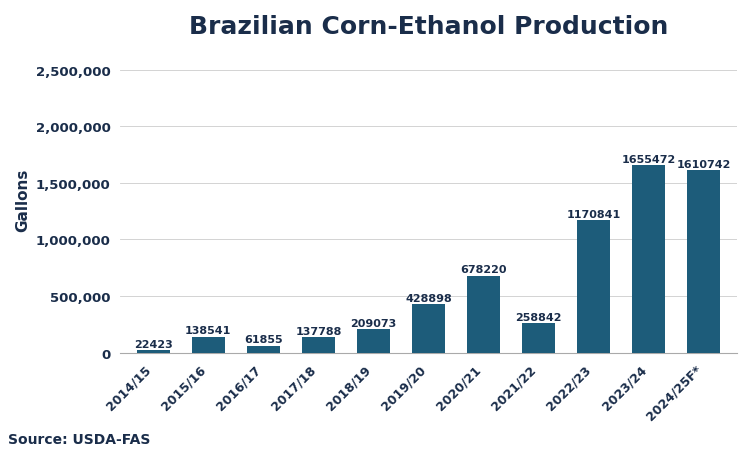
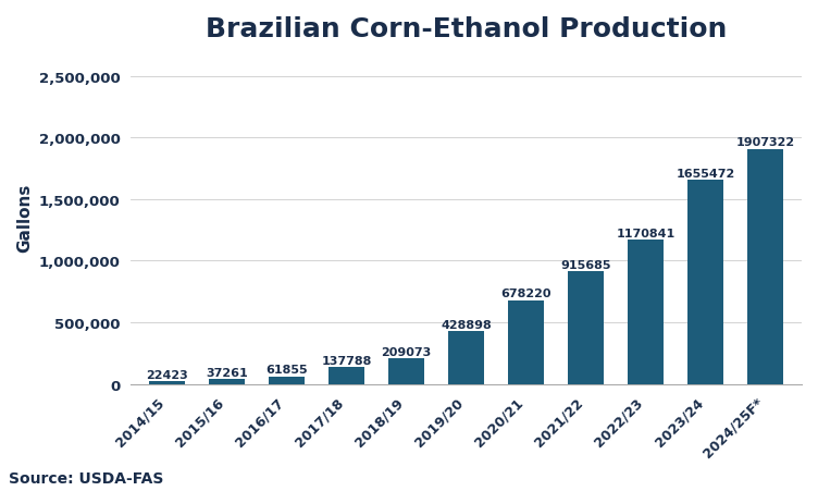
2015/16: 138541 -> 37261
2021/22: 258842 -> 915685
2024/25F*: 1610742 -> 1907322
